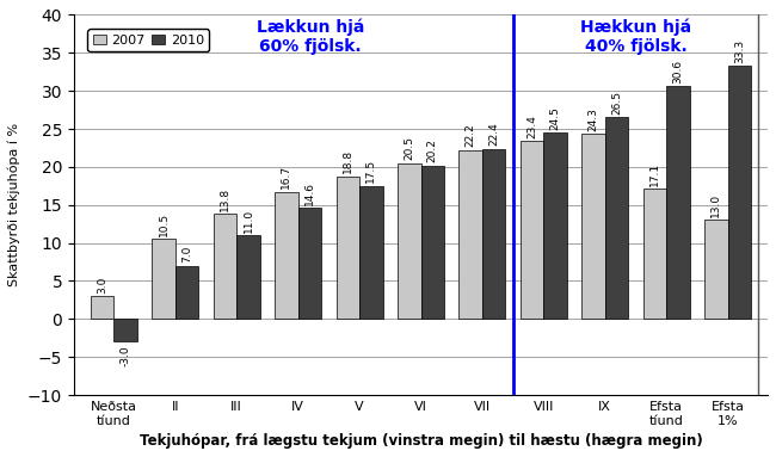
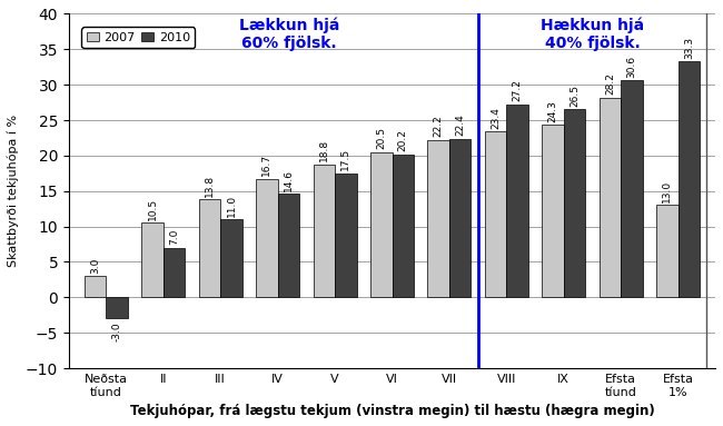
2010/VIII: 24.5 -> 27.2
2007/Efsta tíund: 17.1 -> 28.2
